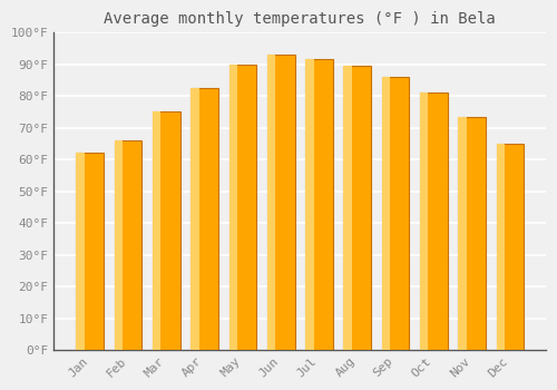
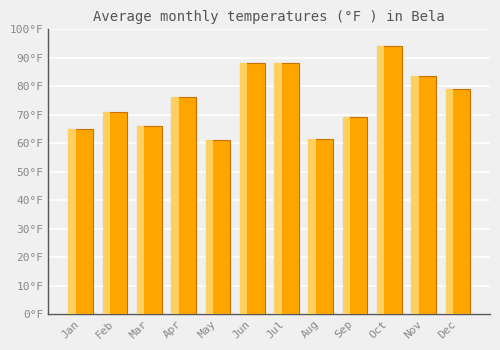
Jan: 62.0°F -> 65.0°F
Feb: 66.0°F -> 71.0°F
Mar: 75.0°F -> 66.0°F
Apr: 82.5°F -> 76.0°F
May: 90.0°F -> 61.0°F
Jun: 93.0°F -> 88.0°F
Jul: 91.5°F -> 88.0°F
Aug: 89.5°F -> 61.5°F
Sep: 86.0°F -> 69.0°F
Oct: 81.0°F -> 94.0°F
Nov: 73.5°F -> 83.5°F
Dec: 65.0°F -> 79.0°F
